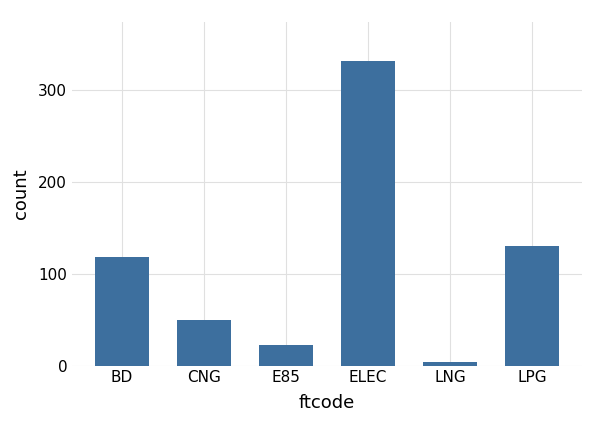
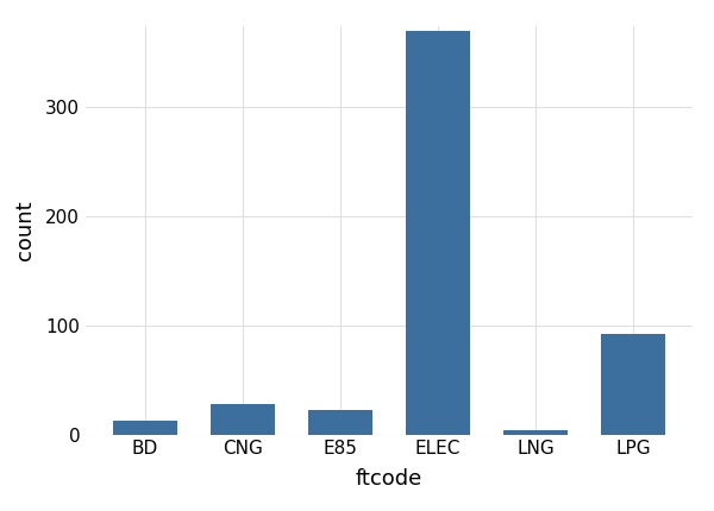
BD: 118 -> 13
CNG: 50 -> 28
ELEC: 332 -> 370
LPG: 130 -> 92
